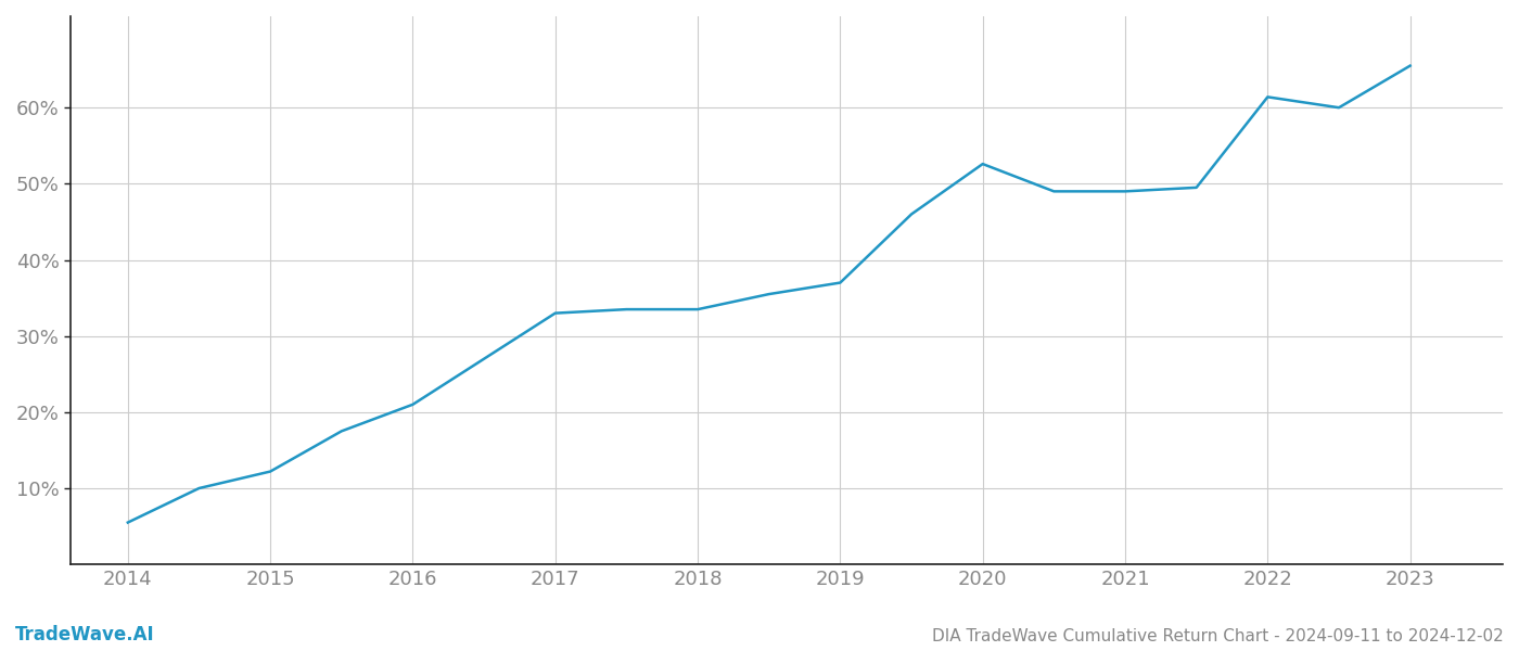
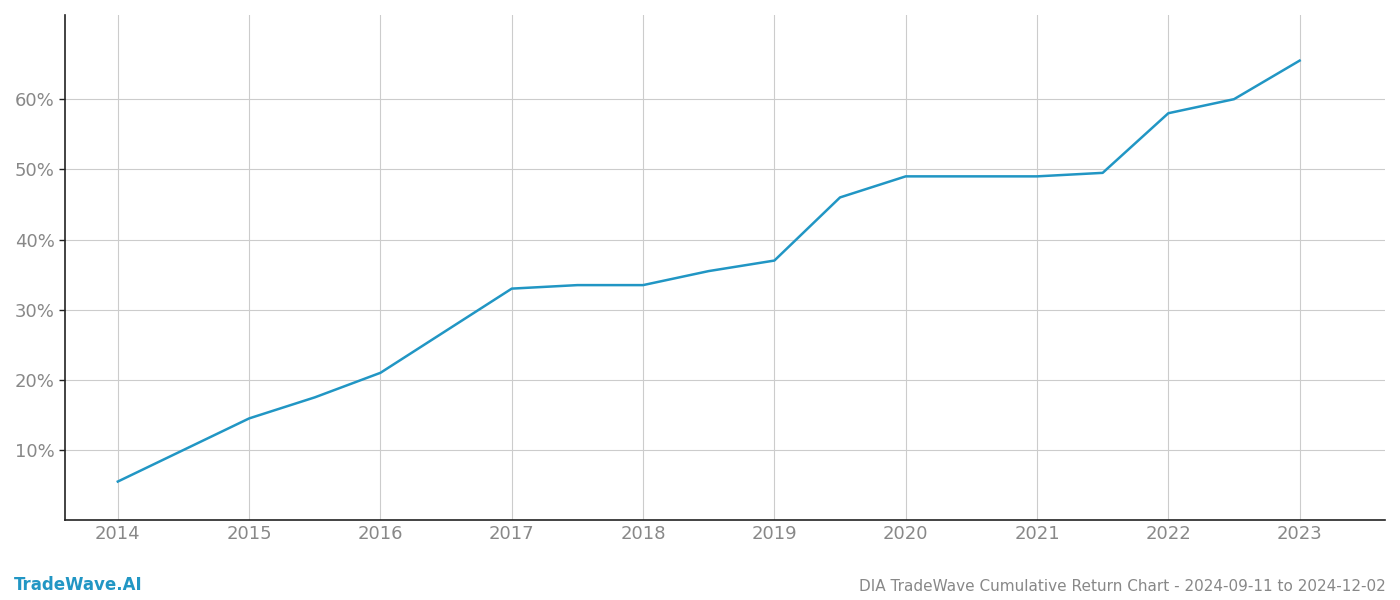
2015: 12.2% -> 14.5%
2020: 52.6% -> 49.0%
2022: 61.4% -> 58.0%
